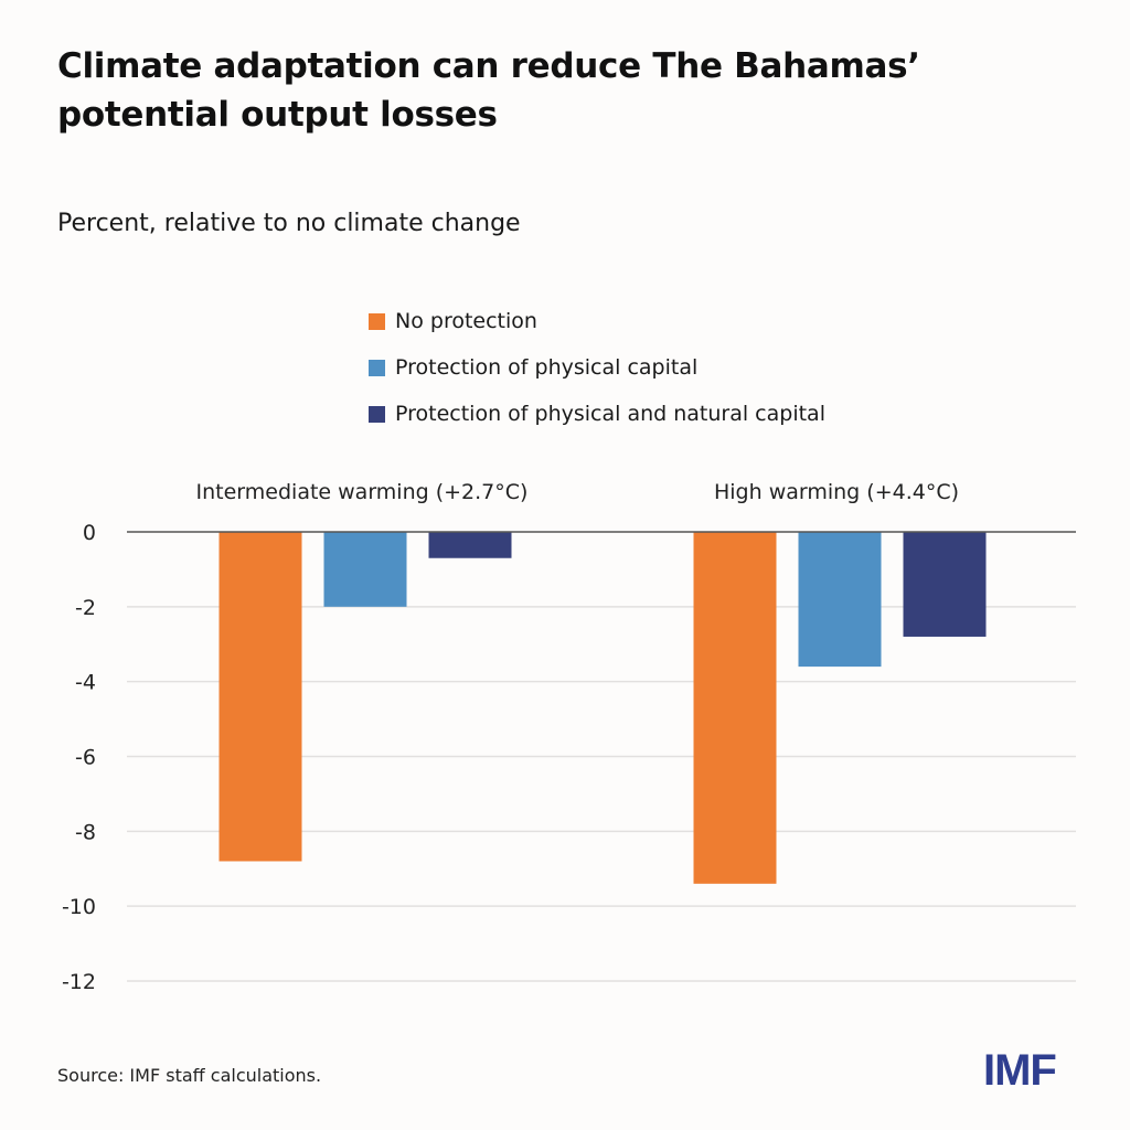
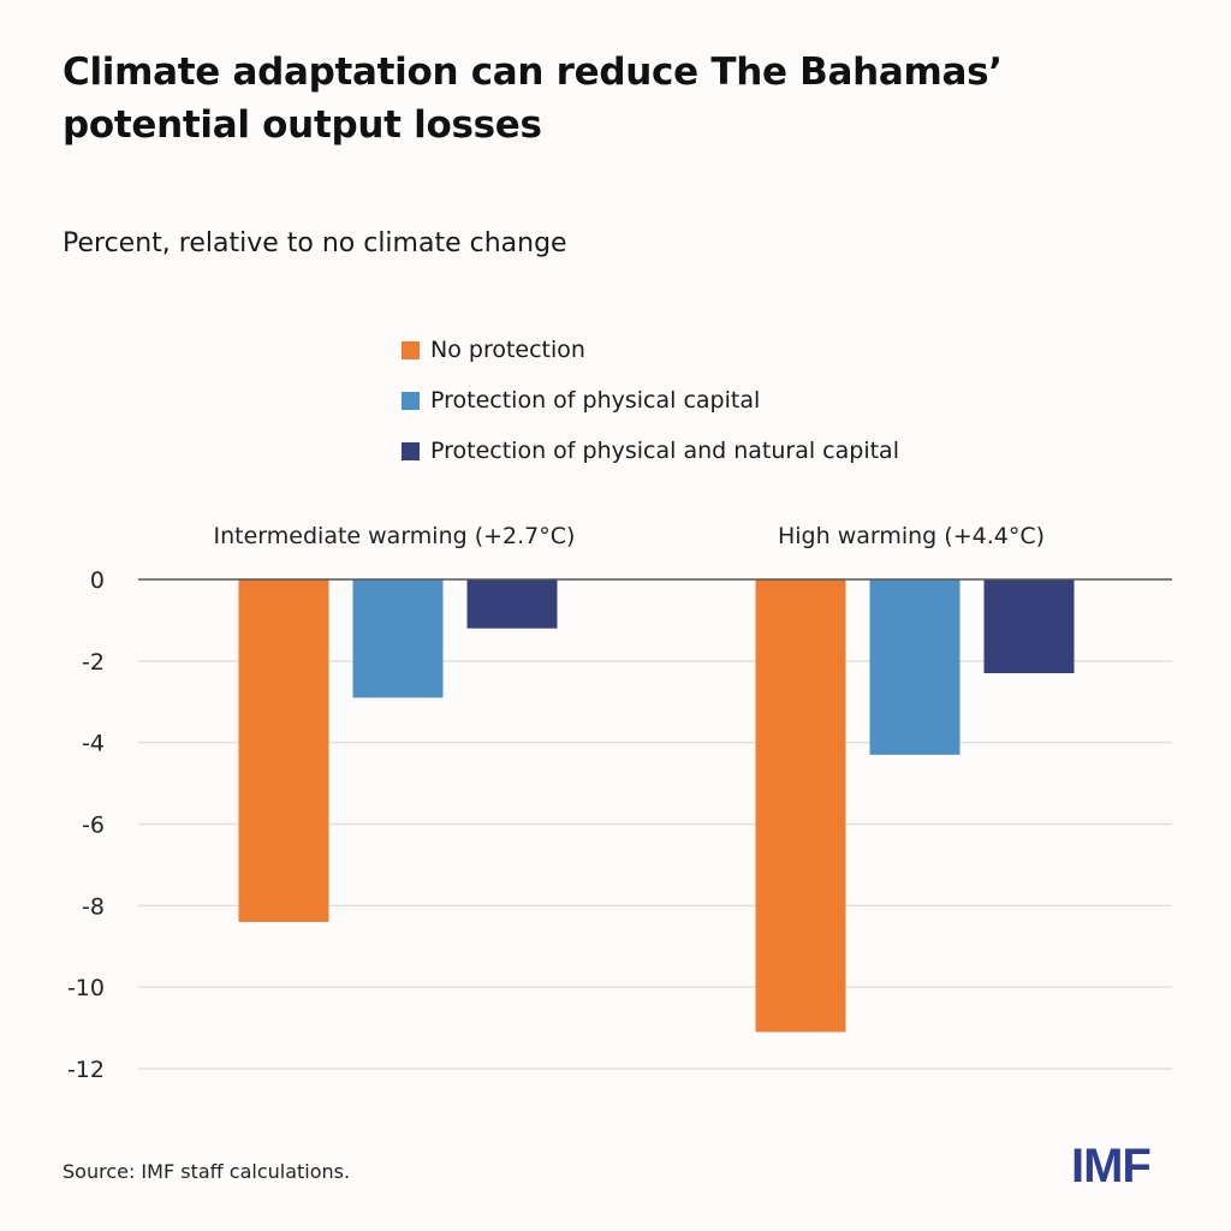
No protection/Intermediate warming (+2.7°C): -8.8 -> -8.4
Protection of physical capital/Intermediate warming (+2.7°C): -2.0 -> -2.9
Protection of physical and natural capital/Intermediate warming (+2.7°C): -0.7 -> -1.2
No protection/High warming (+4.4°C): -9.4 -> -11.1
Protection of physical capital/High warming (+4.4°C): -3.6 -> -4.3
Protection of physical and natural capital/High warming (+4.4°C): -2.8 -> -2.3
